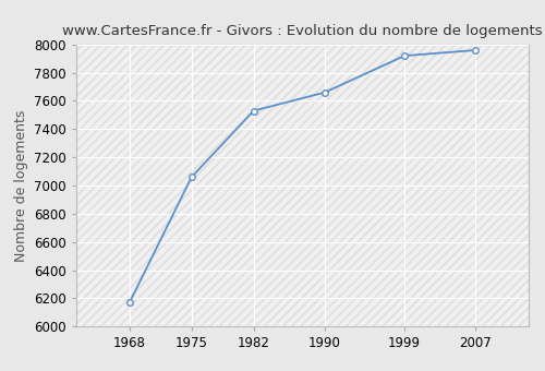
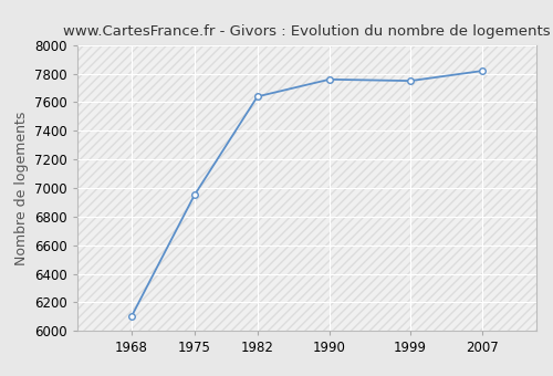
1968: 6170 -> 6100
1975: 7060 -> 6950
1982: 7530 -> 7640
1990: 7660 -> 7760
1999: 7920 -> 7750
2007: 7960 -> 7820
